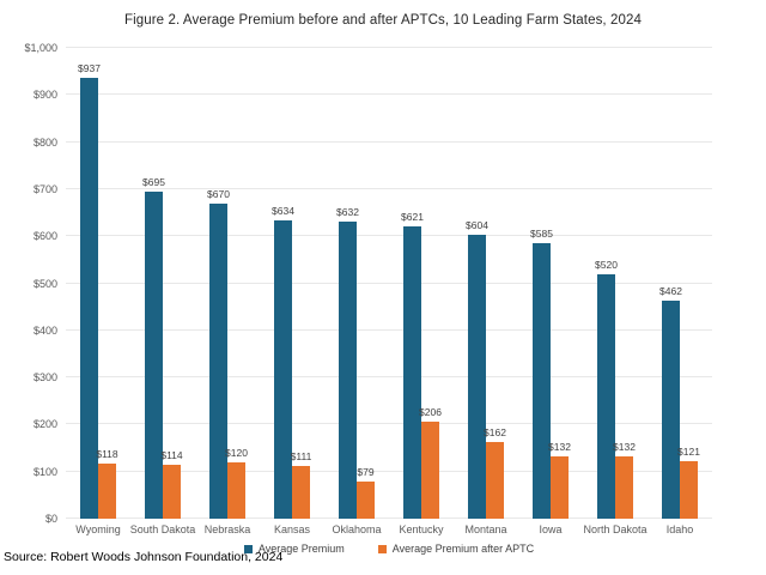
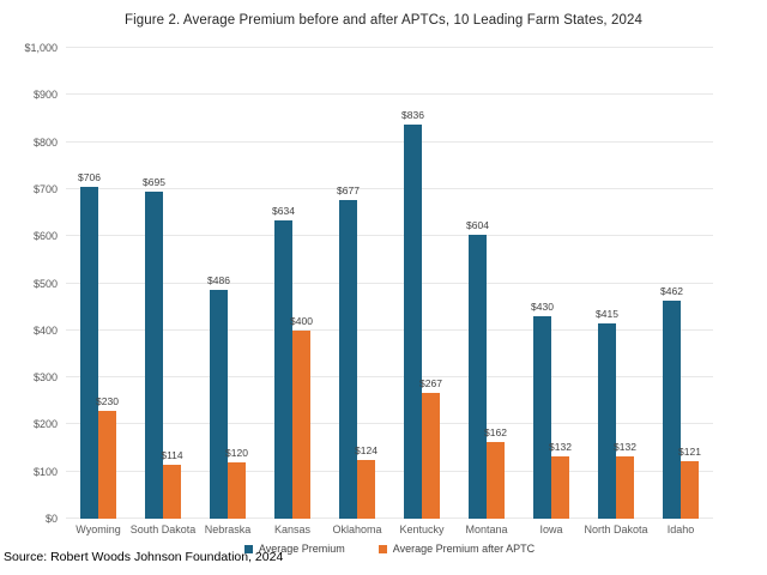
Average Premium/Wyoming: $937 -> $706
Average Premium after APTC/Wyoming: $118 -> $230
Average Premium/Nebraska: $670 -> $486
Average Premium after APTC/Kansas: $111 -> $400
Average Premium/Oklahoma: $632 -> $677
Average Premium after APTC/Oklahoma: $79 -> $124
Average Premium/Kentucky: $621 -> $836
Average Premium after APTC/Kentucky: $206 -> $267
Average Premium/Iowa: $585 -> $430
Average Premium/North Dakota: $520 -> $415
